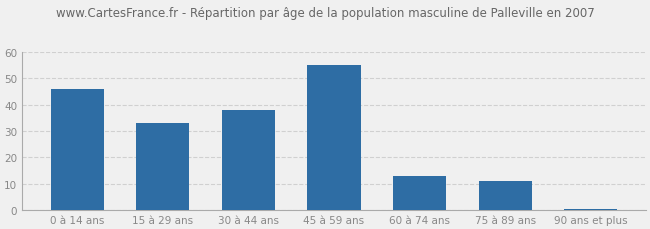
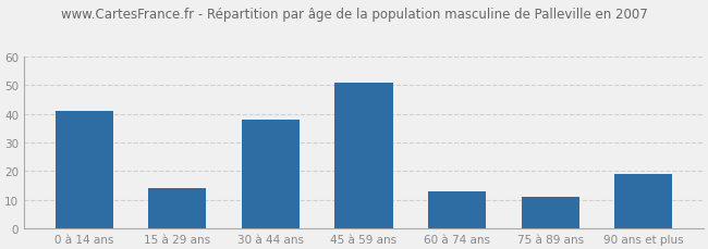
0 à 14 ans: 46.0 -> 41.0
15 à 29 ans: 33.0 -> 14.0
45 à 59 ans: 55.0 -> 51.0
90 ans et plus: 0.5 -> 19.0
